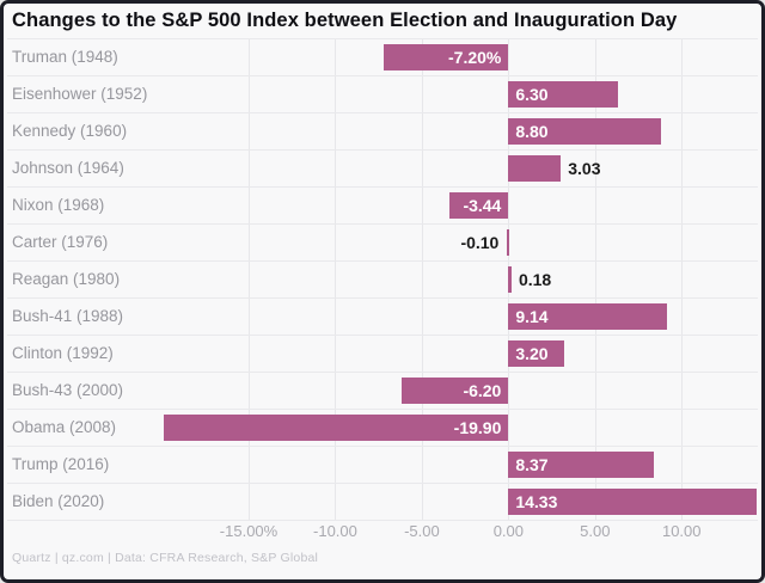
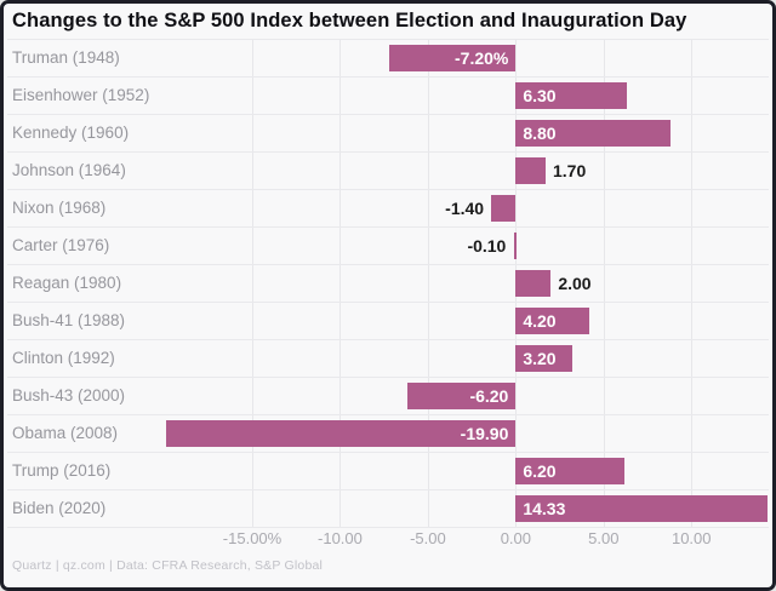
Johnson (1964): 3.03 -> 1.70
Nixon (1968): -3.44 -> -1.40
Reagan (1980): 0.18 -> 2.00
Bush-41 (1988): 9.14 -> 4.20
Trump (2016): 8.37 -> 6.20
